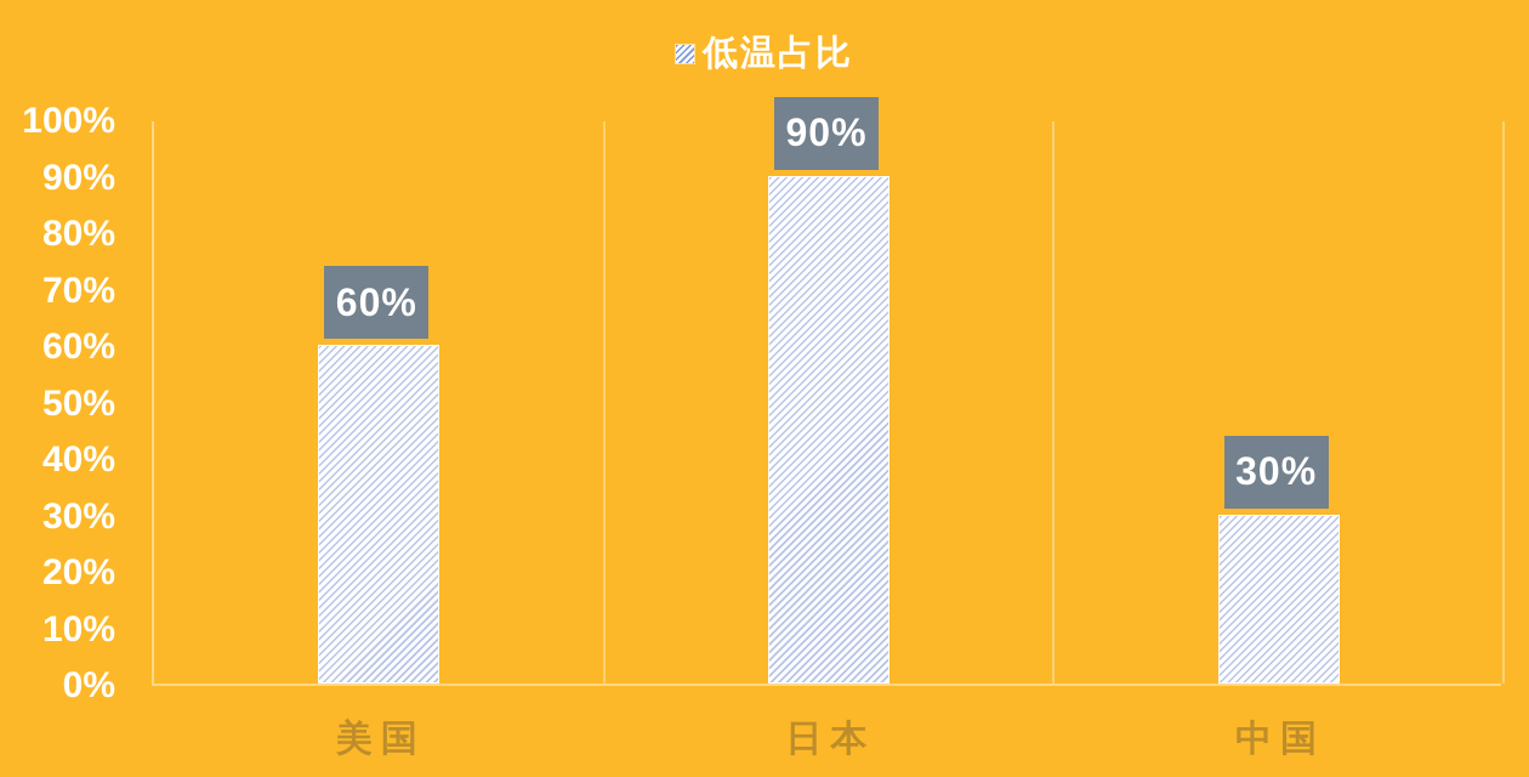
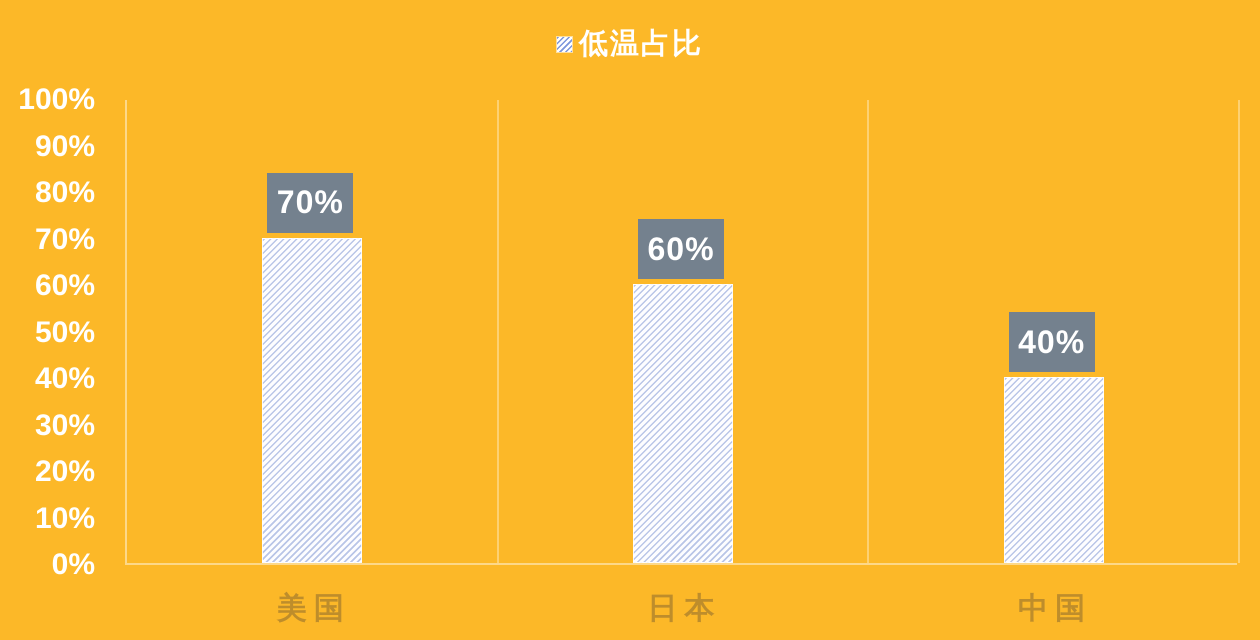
美国: 60% -> 70%
日本: 90% -> 60%
中国: 30% -> 40%
